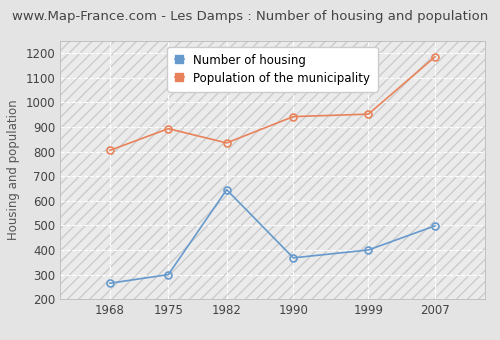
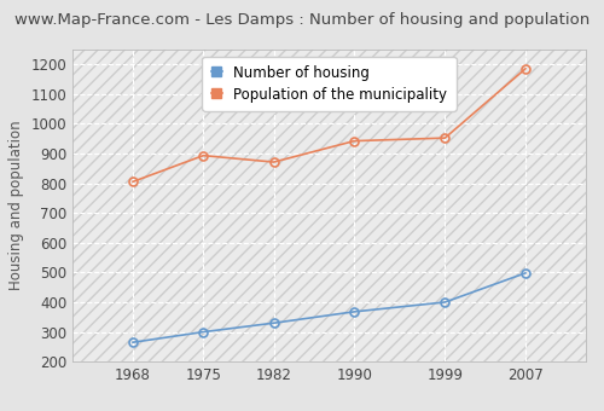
Number of housing/1982: 645 -> 330
Population of the municipality/1982: 835 -> 871
